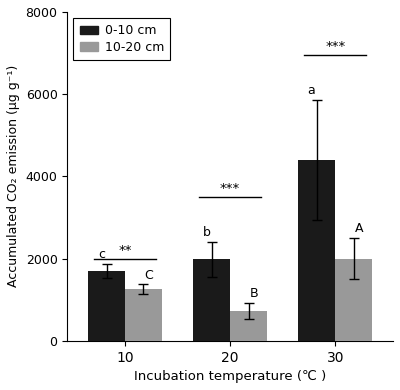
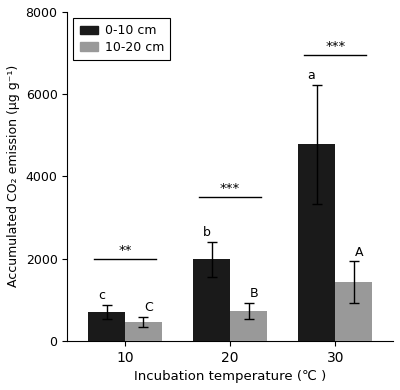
0-10 cm/10: 1700 -> 700
10-20 cm/10: 1250 -> 450
0-10 cm/30: 4400 -> 4780
10-20 cm/30: 2000 -> 1430
